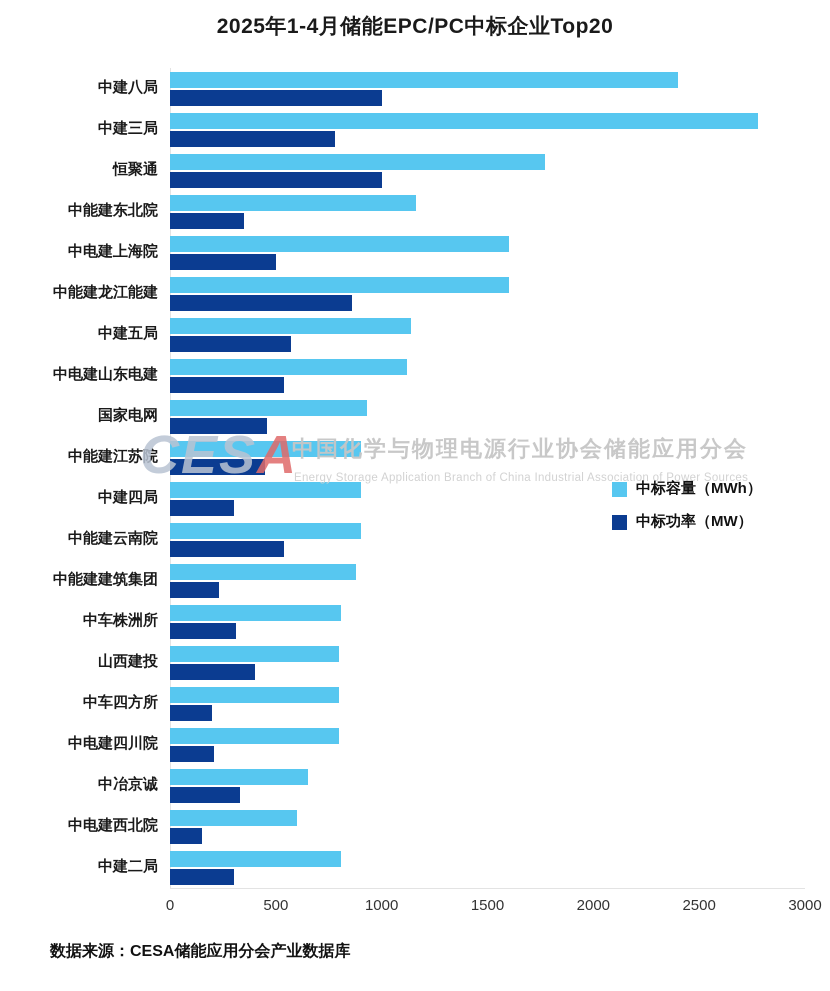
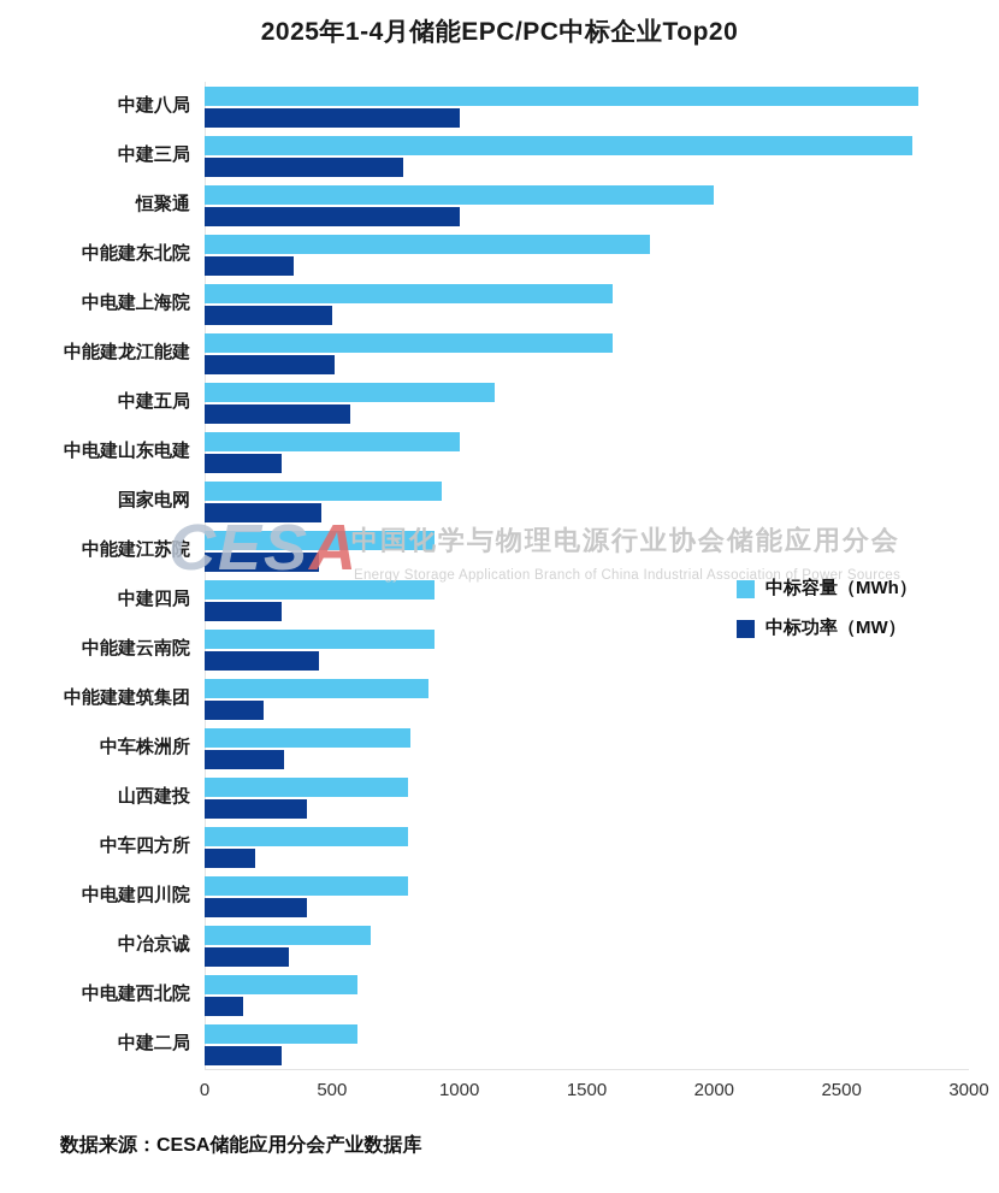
中标容量（MWh）/中建八局: 2400 -> 2800
中标容量（MWh）/恒聚通: 1770 -> 2000
中标容量（MWh）/中能建东北院: 1160 -> 1750
中标功率（MW）/中能建龙江能建: 860 -> 510
中标容量（MWh）/中电建山东电建: 1120 -> 1000
中标功率（MW）/中电建山东电建: 540 -> 300
中标功率（MW）/中能建云南院: 540 -> 450
中标功率（MW）/中电建四川院: 210 -> 400
中标容量（MWh）/中建二局: 810 -> 600
